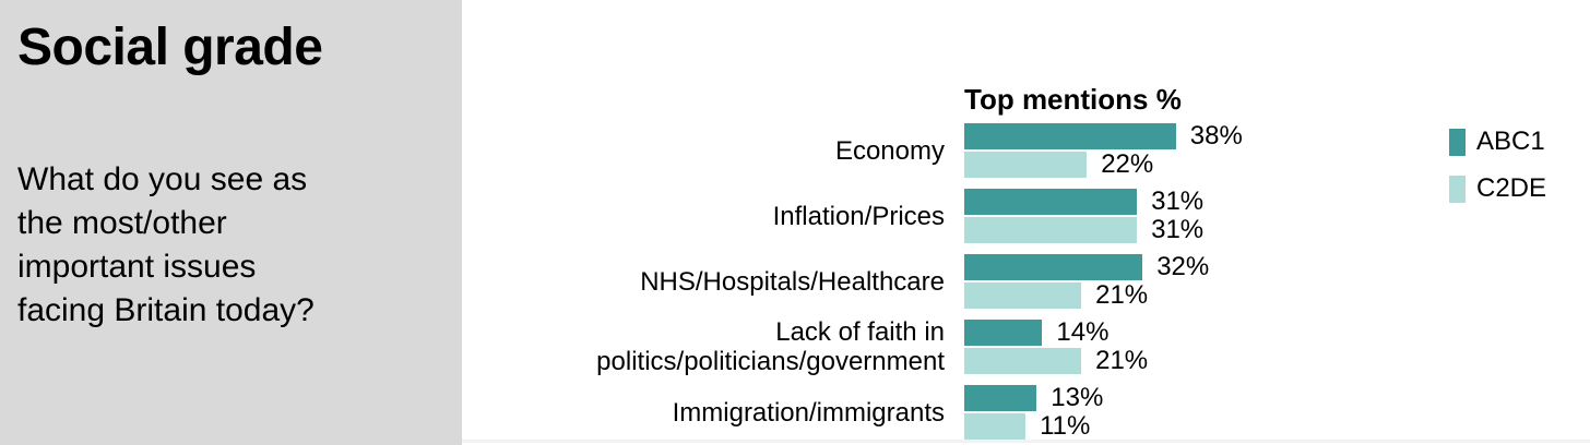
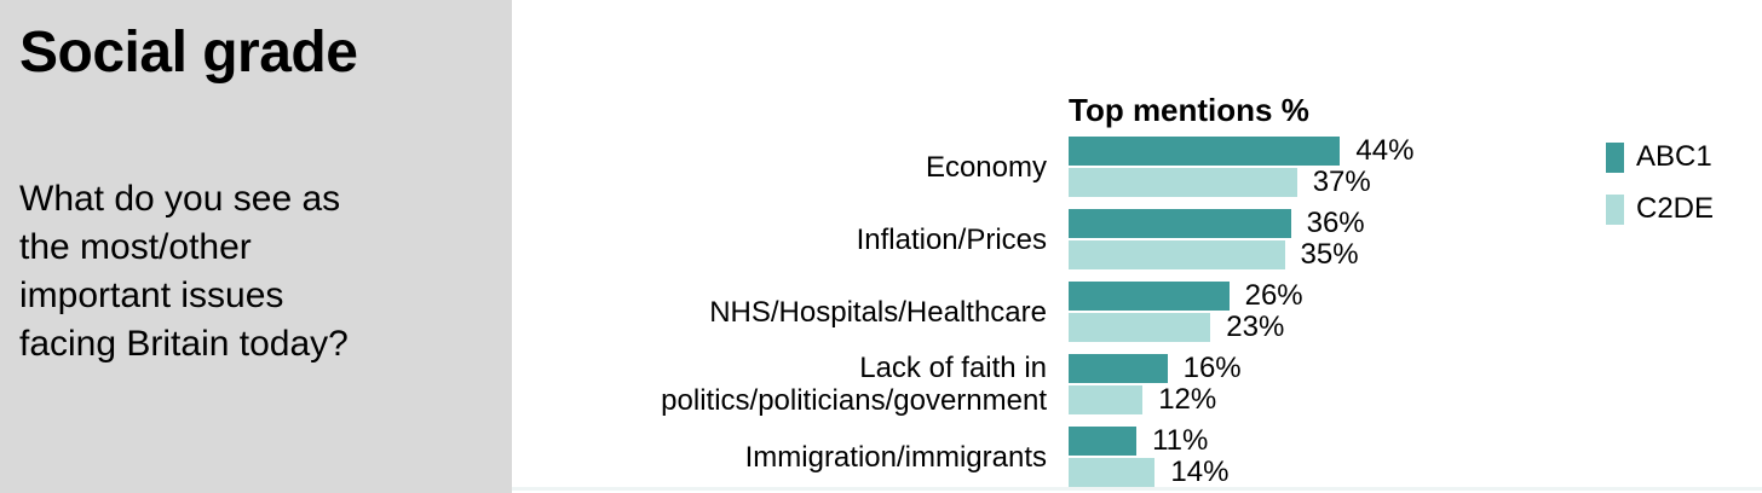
ABC1/Economy: 38% -> 44%
C2DE/Economy: 22% -> 37%
ABC1/Inflation/Prices: 31% -> 36%
C2DE/Inflation/Prices: 31% -> 35%
ABC1/NHS/Hospitals/Healthcare: 32% -> 26%
C2DE/NHS/Hospitals/Healthcare: 21% -> 23%
ABC1/Lack of faith in politics/politicians/government: 14% -> 16%
C2DE/Lack of faith in politics/politicians/government: 21% -> 12%
ABC1/Immigration/immigrants: 13% -> 11%
C2DE/Immigration/immigrants: 11% -> 14%
